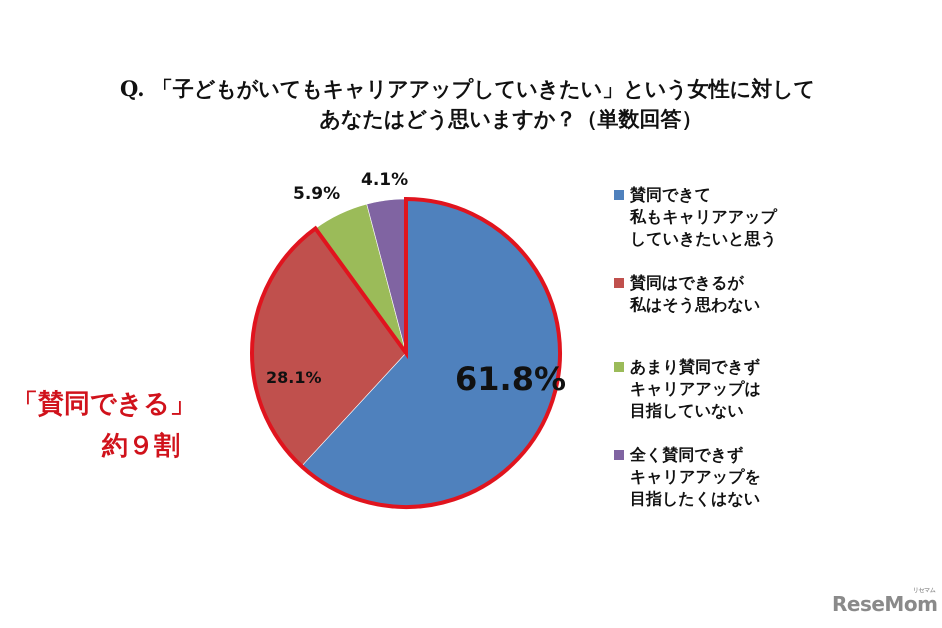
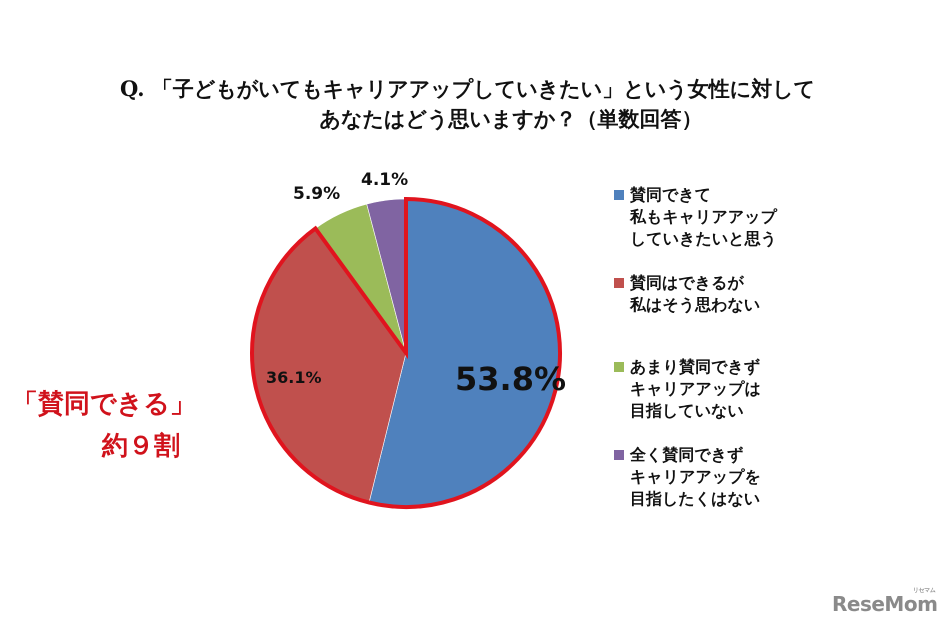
賛同できて私もキャリアアップしていきたいと思う: 61.8% -> 53.8%
賛同はできるが私はそう思わない: 28.1% -> 36.1%
